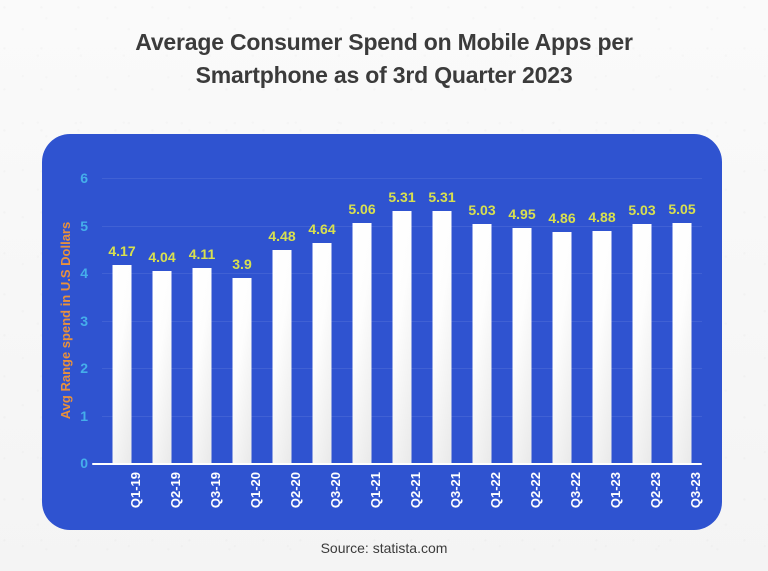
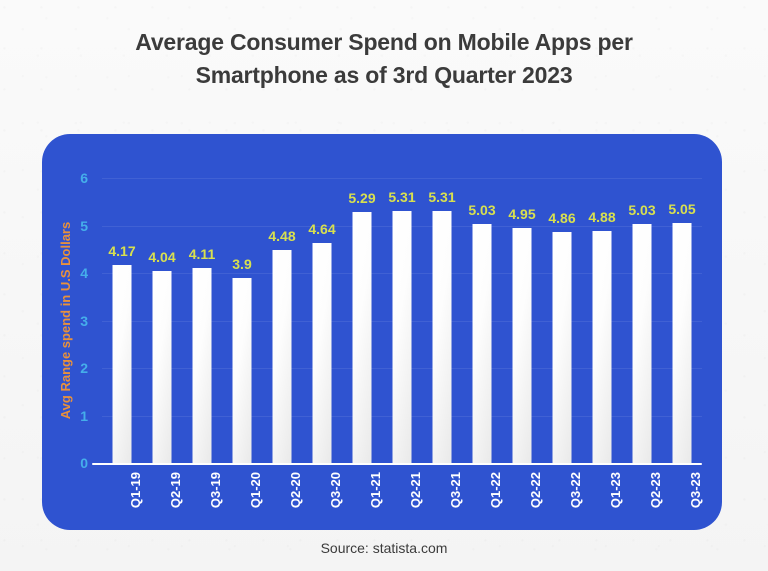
Q1-21: 5.06 -> 5.29
